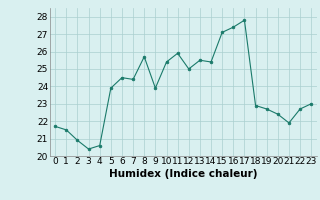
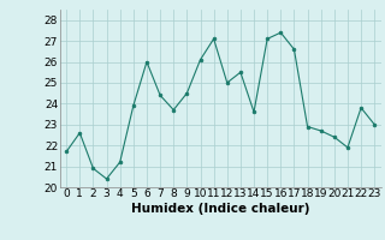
1: 21.5 -> 22.6
4: 20.6 -> 21.2
6: 24.5 -> 26.0
8: 25.7 -> 23.7
9: 23.9 -> 24.5
10: 25.4 -> 26.1
11: 25.9 -> 27.1
14: 25.4 -> 23.6
17: 27.8 -> 26.6
22: 22.7 -> 23.8
